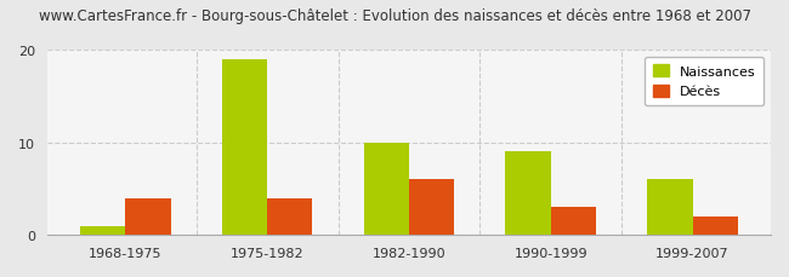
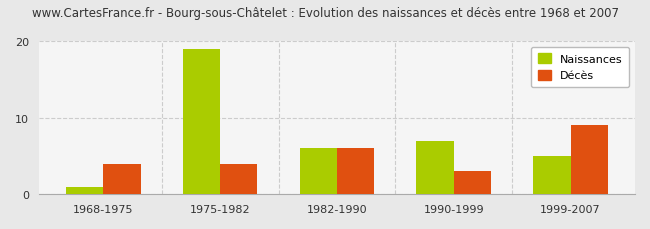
Naissances/1982-1990: 10 -> 6
Naissances/1990-1999: 9 -> 7
Naissances/1999-2007: 6 -> 5
Décès/1999-2007: 2 -> 9
